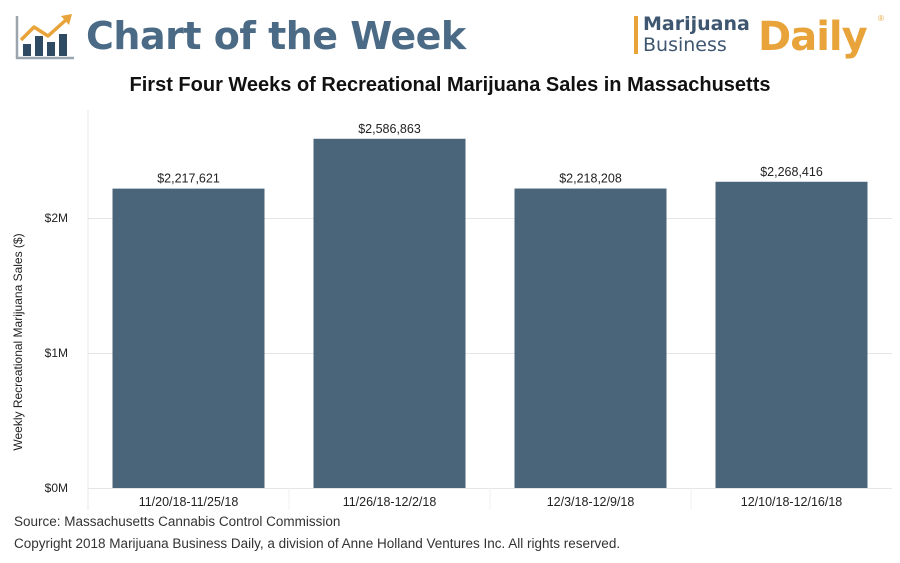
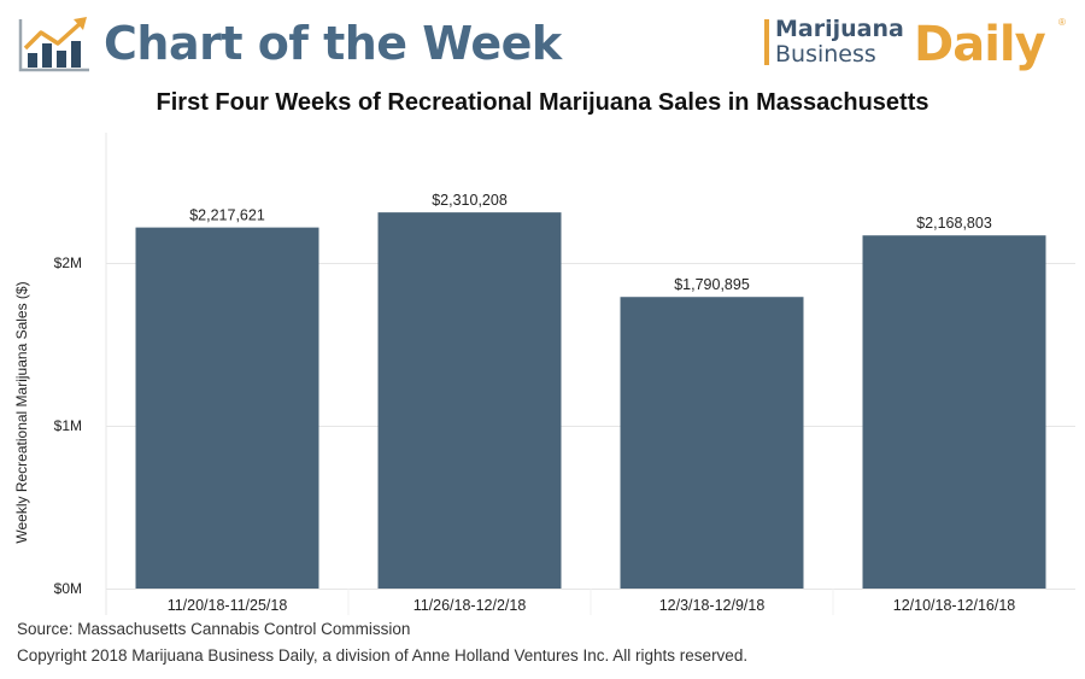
11/26/18-12/2/18: $2,586,863 -> $2,310,208
12/3/18-12/9/18: $2,218,208 -> $1,790,895
12/10/18-12/16/18: $2,268,416 -> $2,168,803
